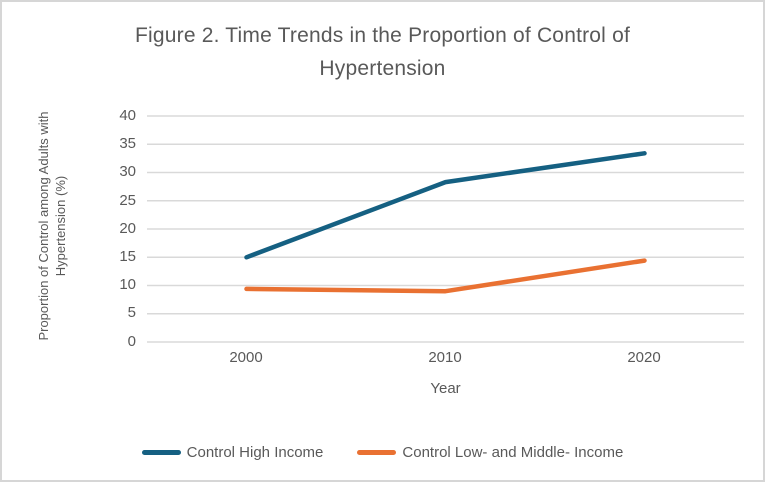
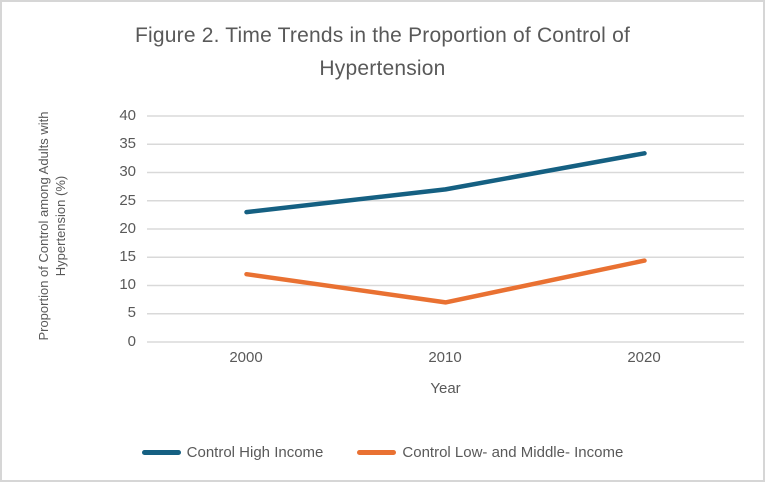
Control High Income/2000: 15 -> 23
Control Low- and Middle- Income/2000: 9 -> 12
Control High Income/2010: 28 -> 27
Control Low- and Middle- Income/2010: 9 -> 7
